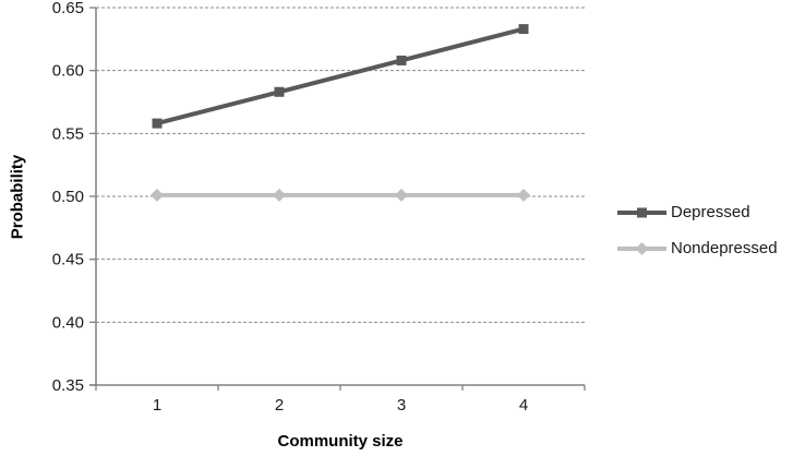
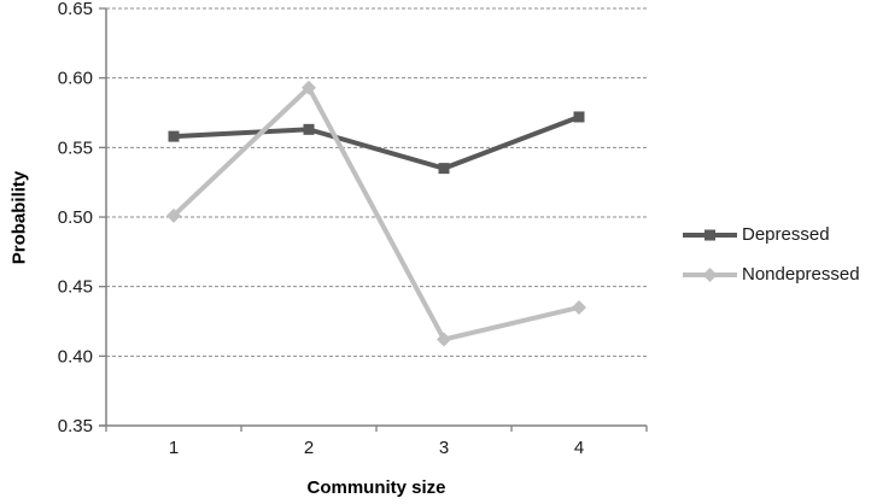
Depressed/2: 0.583 -> 0.563
Nondepressed/2: 0.501 -> 0.593
Depressed/3: 0.608 -> 0.535
Nondepressed/3: 0.501 -> 0.412
Depressed/4: 0.633 -> 0.572
Nondepressed/4: 0.501 -> 0.435
